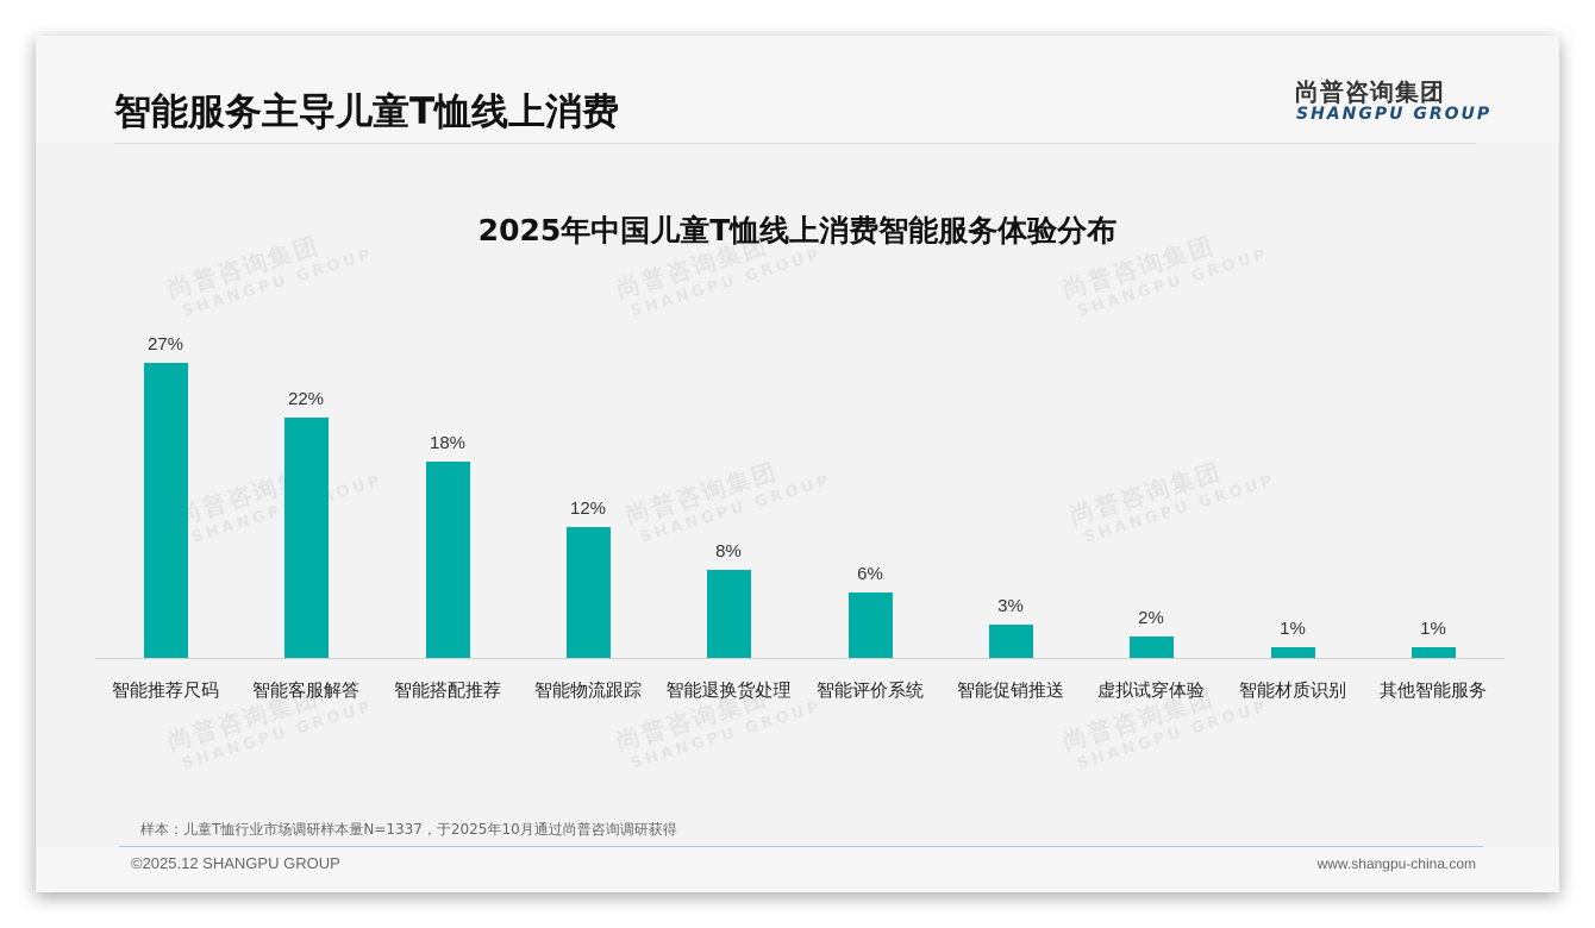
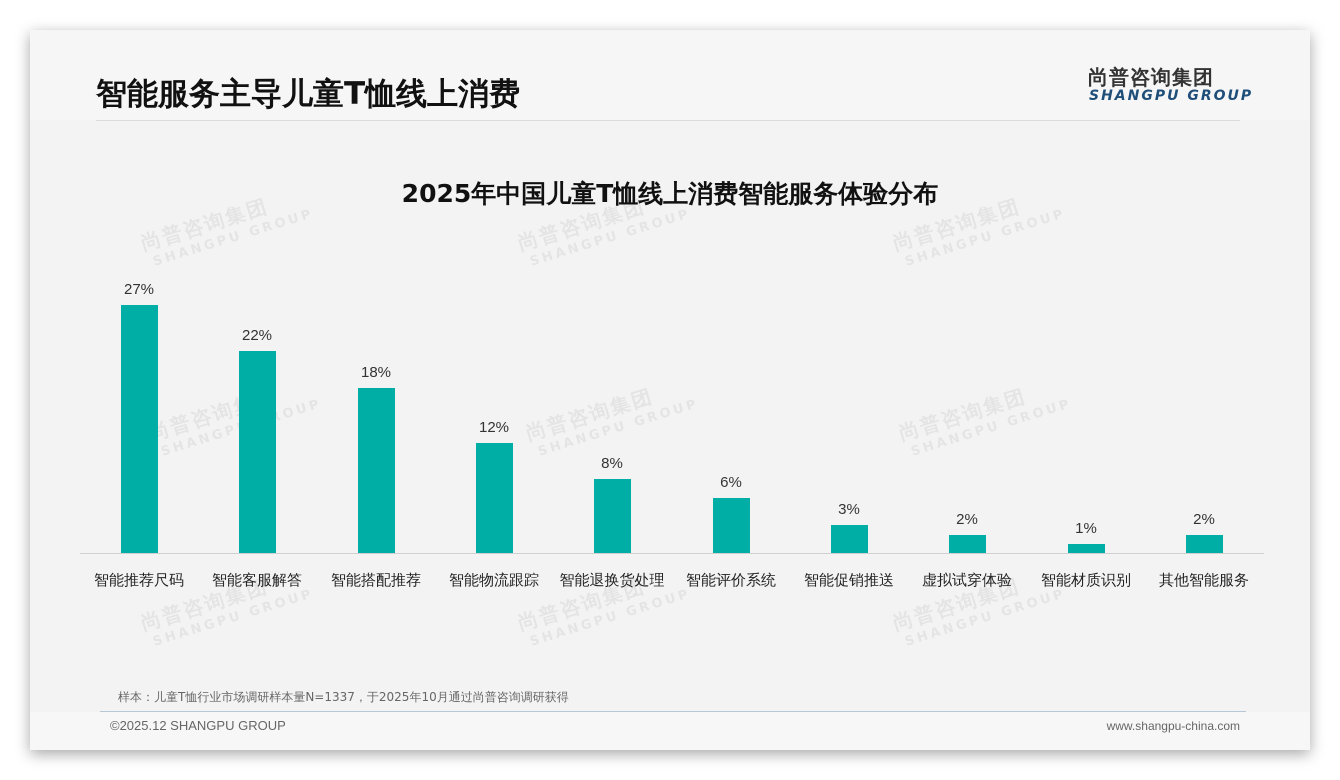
其他智能服务: 1% -> 2%
